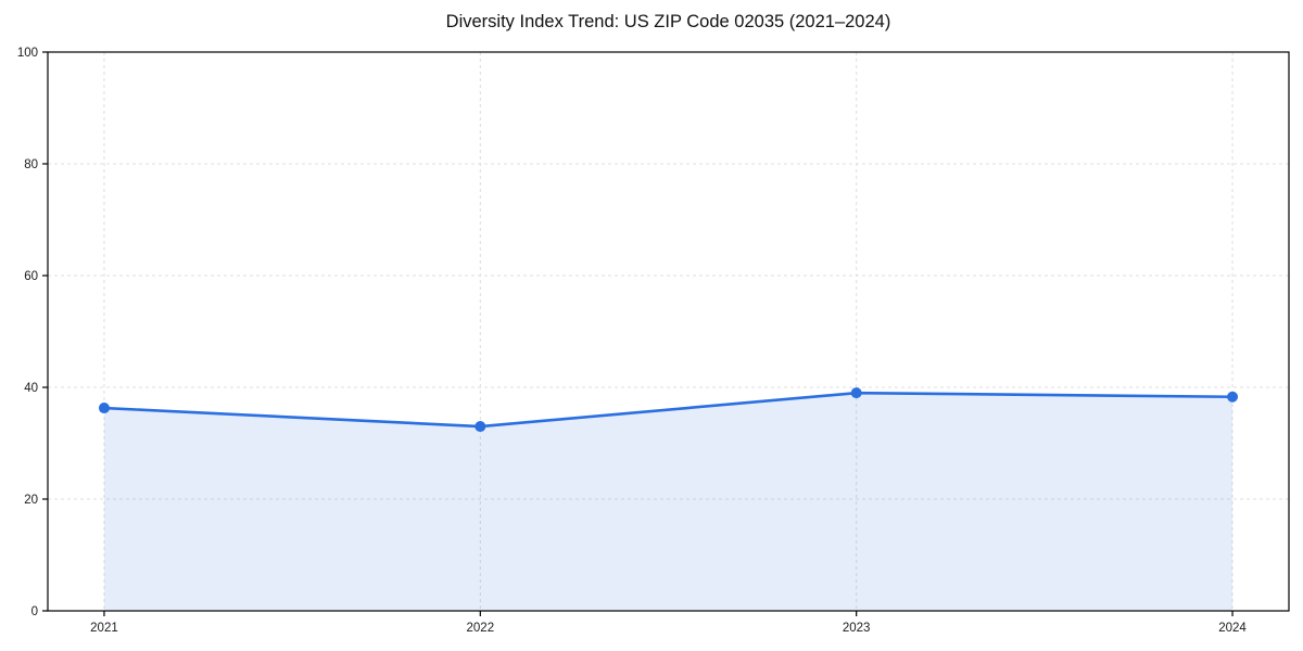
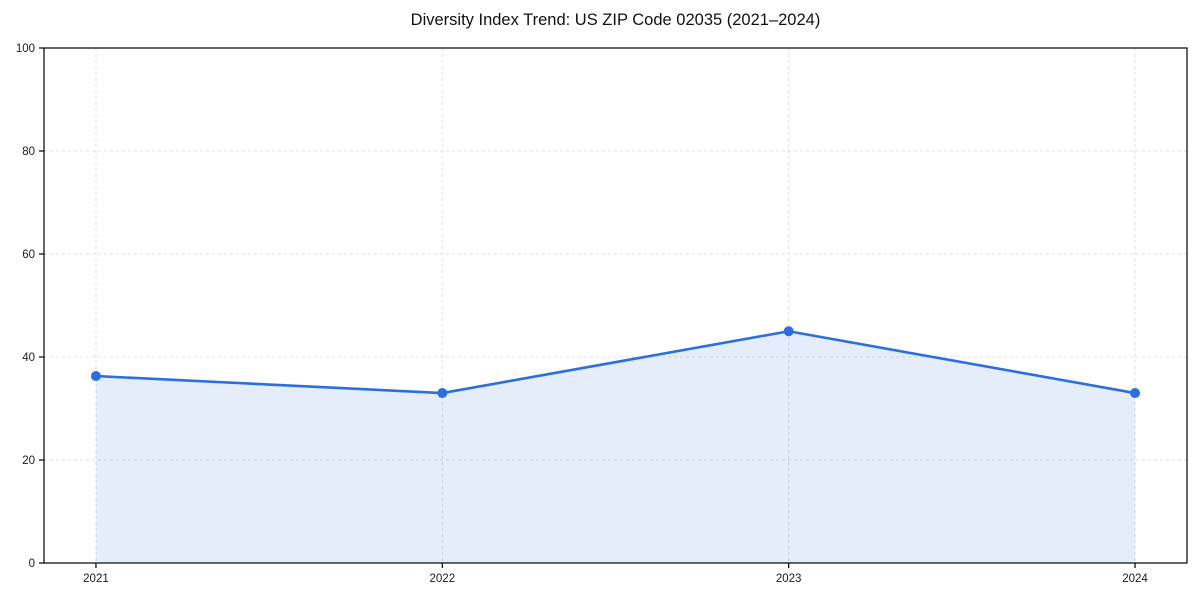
2023: 39 -> 45
2024: 38 -> 33
